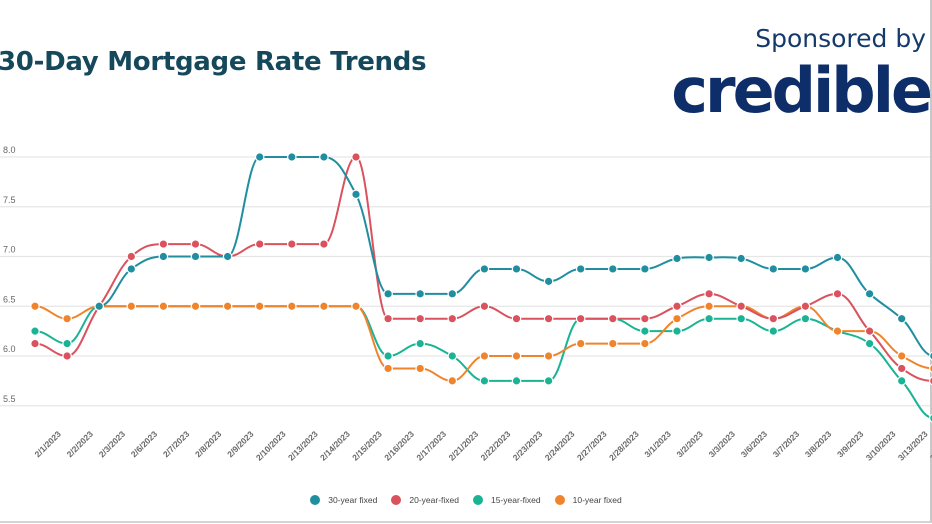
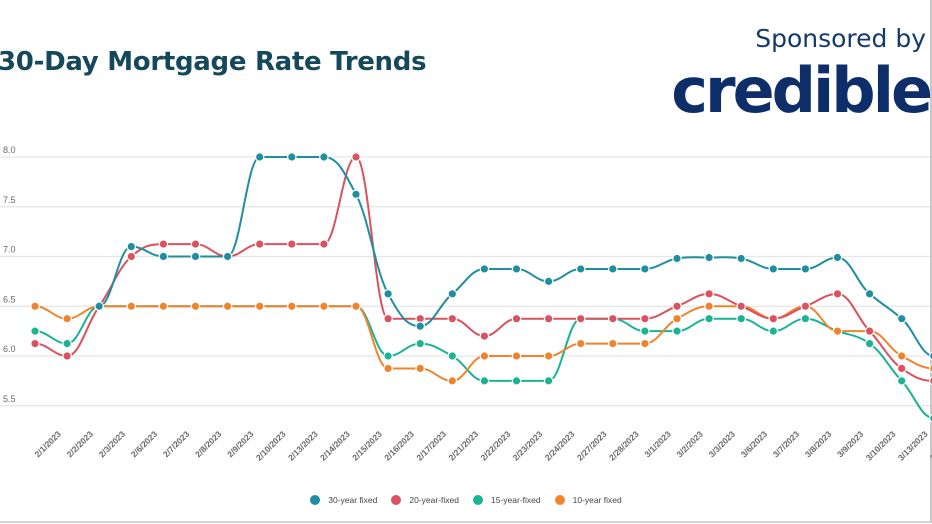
30-year fixed/2/6/2023: 6.9 -> 7.1
30-year fixed/2/17/2023: 6.6 -> 6.3
20-year-fixed/2/22/2023: 6.5 -> 6.2
